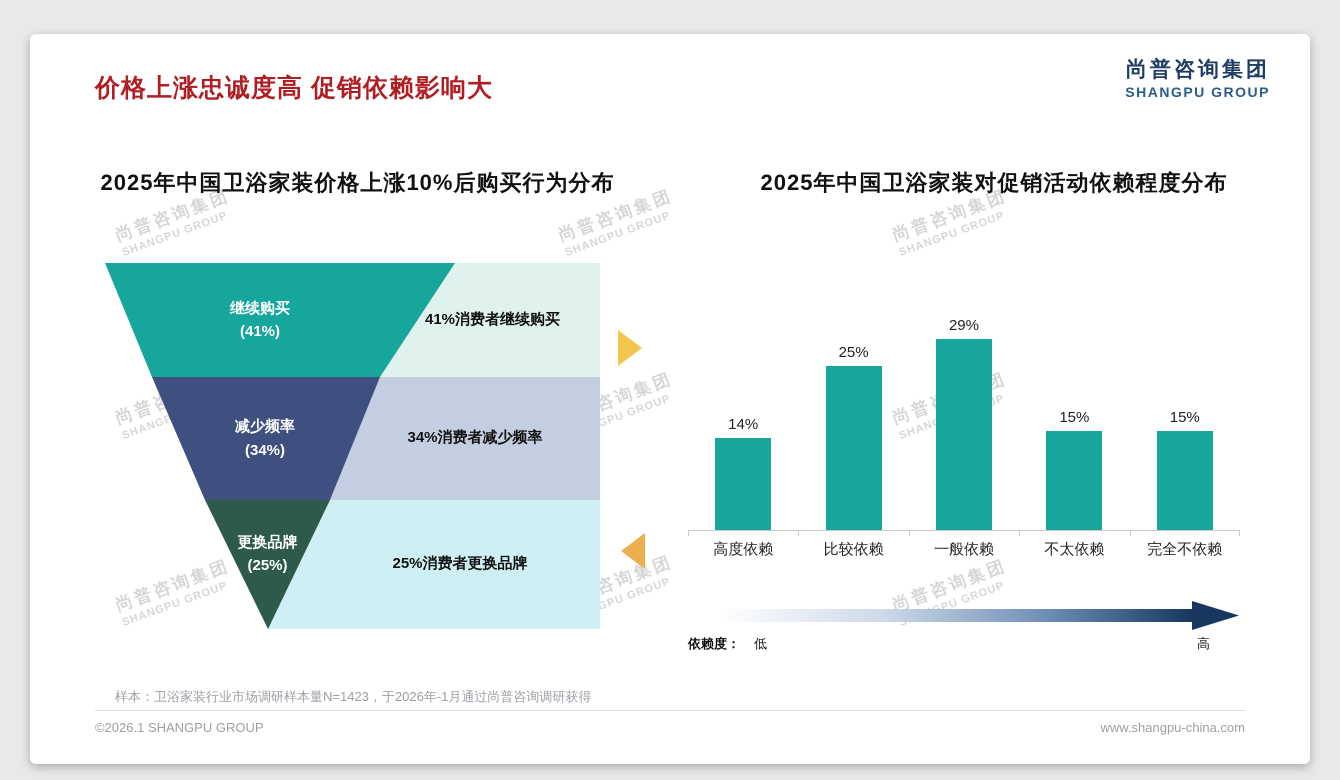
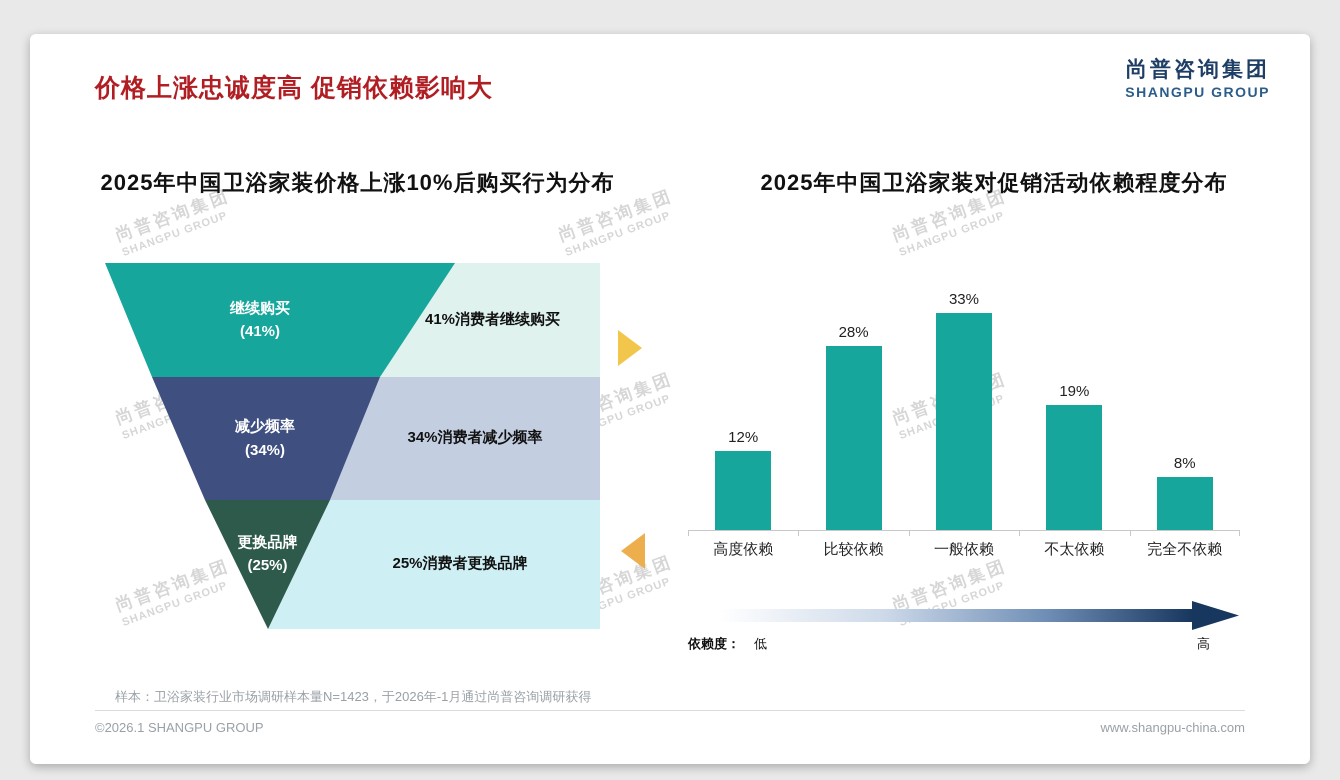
2025年中国卫浴家装对促销活动依赖程度分布/高度依赖: 14% -> 12%
2025年中国卫浴家装对促销活动依赖程度分布/比较依赖: 25% -> 28%
2025年中国卫浴家装对促销活动依赖程度分布/一般依赖: 29% -> 33%
2025年中国卫浴家装对促销活动依赖程度分布/不太依赖: 15% -> 19%
2025年中国卫浴家装对促销活动依赖程度分布/完全不依赖: 15% -> 8%
